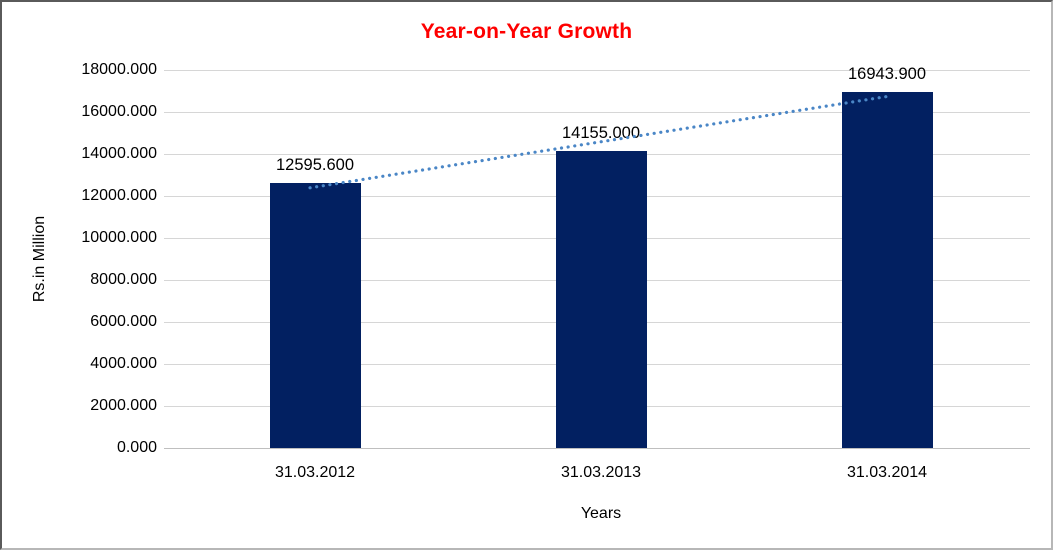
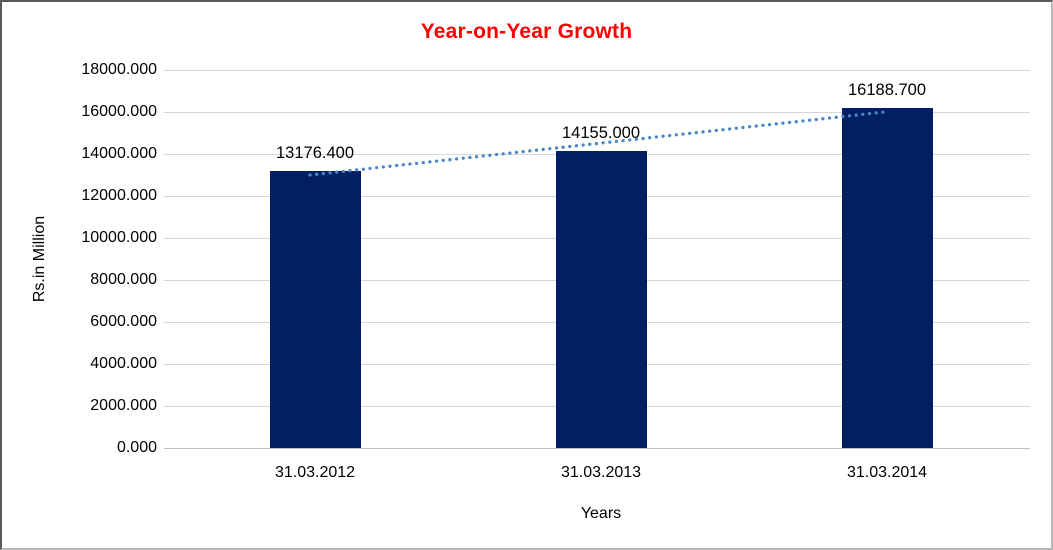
31.03.2012: 12595.600 -> 13176.400
31.03.2014: 16943.900 -> 16188.700
